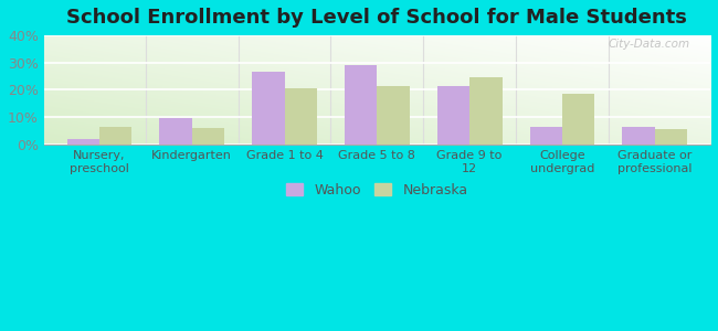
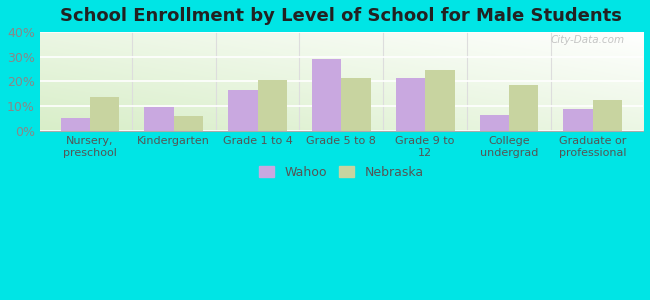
Wahoo/Nursery, preschool: 2.0% -> 5.0%
Nebraska/Nursery, preschool: 6.5% -> 13.5%
Wahoo/Grade 1 to 4: 26.5% -> 16.5%
Wahoo/Graduate or professional: 6.5% -> 9.0%
Nebraska/Graduate or professional: 5.5% -> 12.5%
